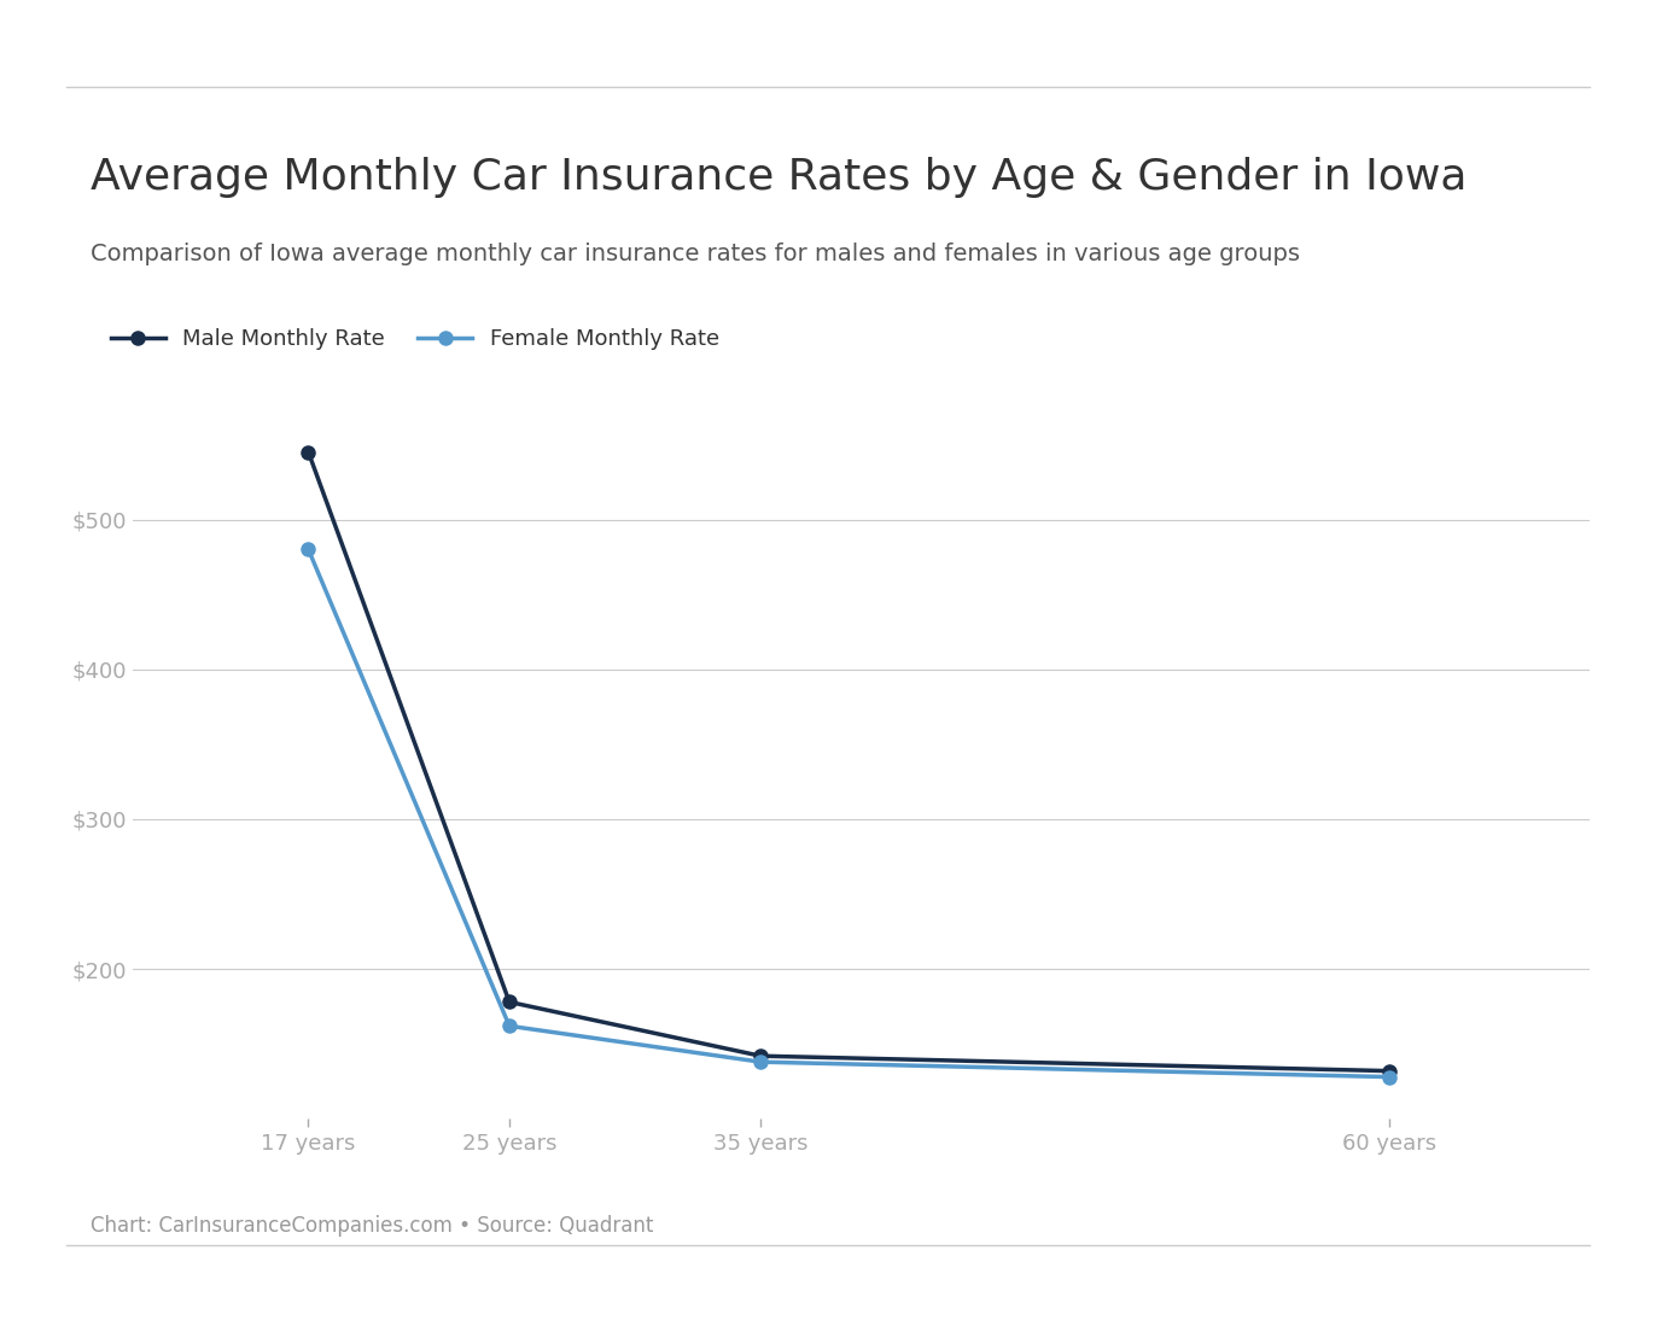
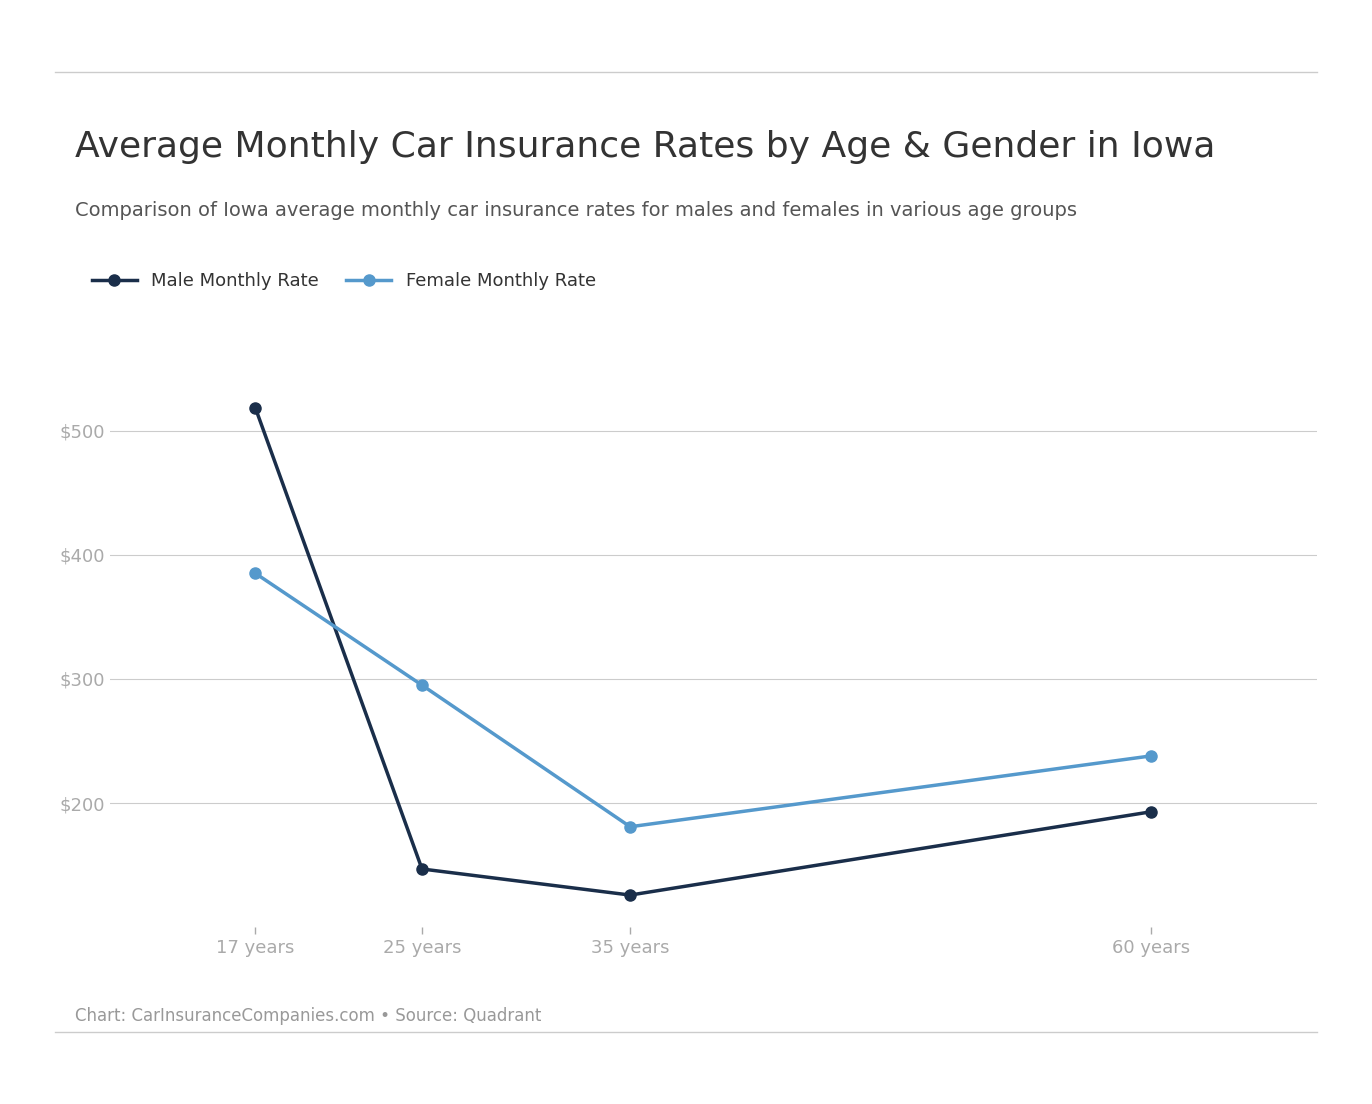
Male Monthly Rate/17 years: $545 -> $518
Female Monthly Rate/17 years: $480 -> $385
Male Monthly Rate/25 years: $178 -> $147
Female Monthly Rate/25 years: $162 -> $295
Male Monthly Rate/35 years: $142 -> $126
Female Monthly Rate/35 years: $138 -> $181
Male Monthly Rate/60 years: $132 -> $193
Female Monthly Rate/60 years: $128 -> $238
